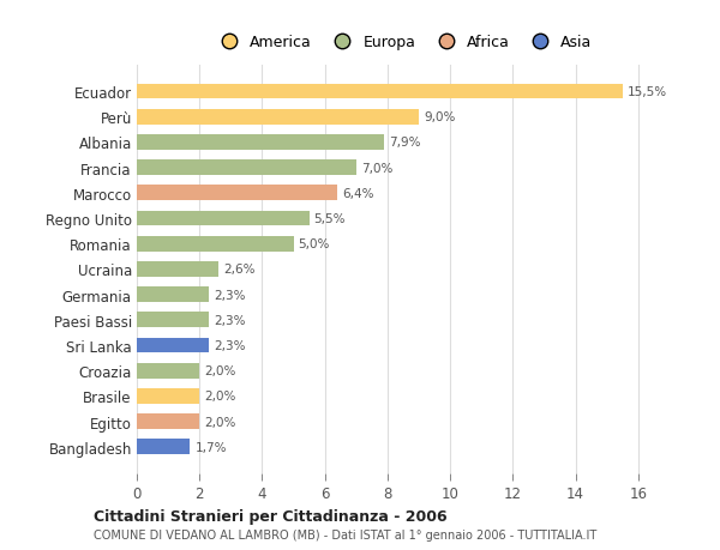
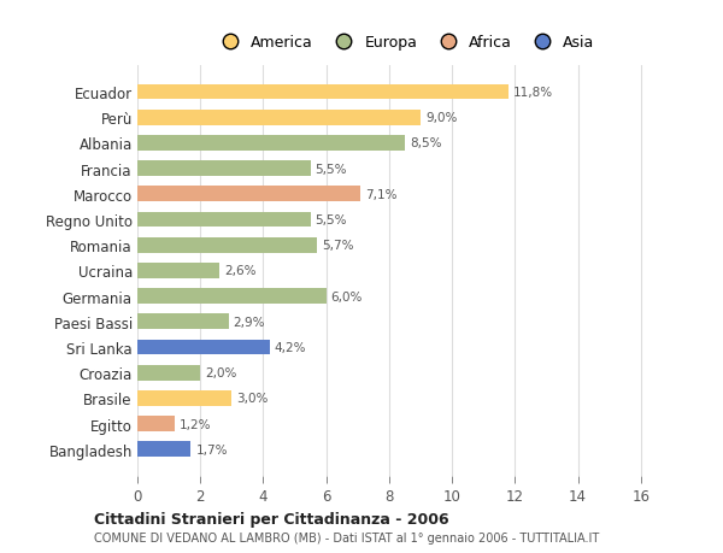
Ecuador: 15,5% -> 11,8%
Albania: 7,9% -> 8,5%
Francia: 7,0% -> 5,5%
Marocco: 6,4% -> 7,1%
Romania: 5,0% -> 5,7%
Germania: 2,3% -> 6,0%
Paesi Bassi: 2,3% -> 2,9%
Sri Lanka: 2,3% -> 4,2%
Brasile: 2,0% -> 3,0%
Egitto: 2,0% -> 1,2%
